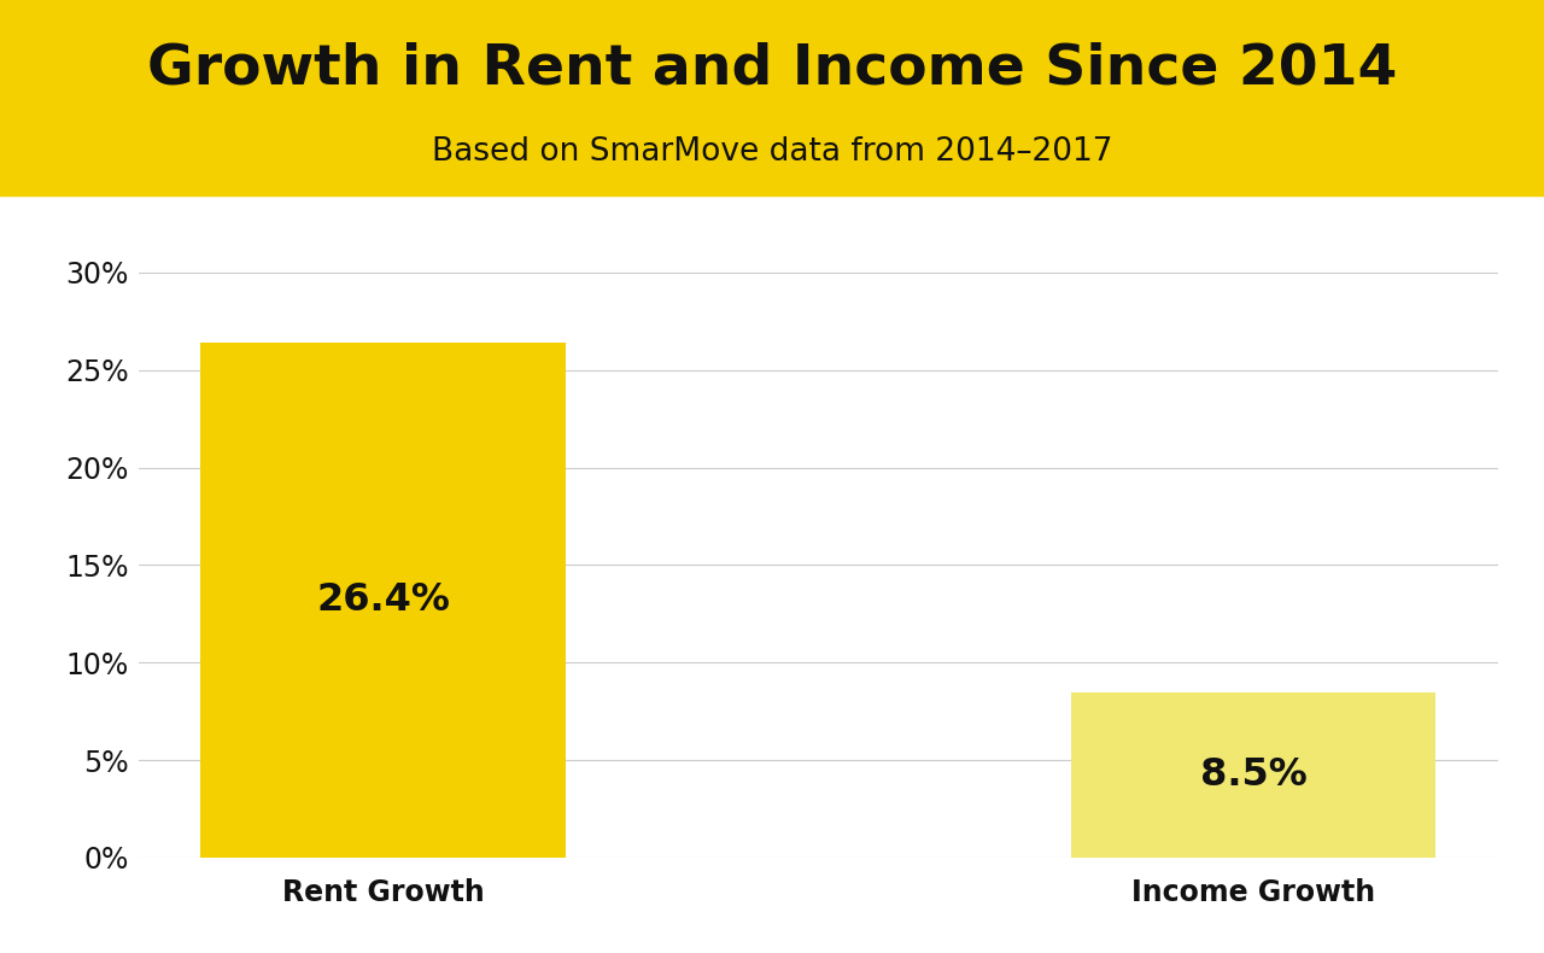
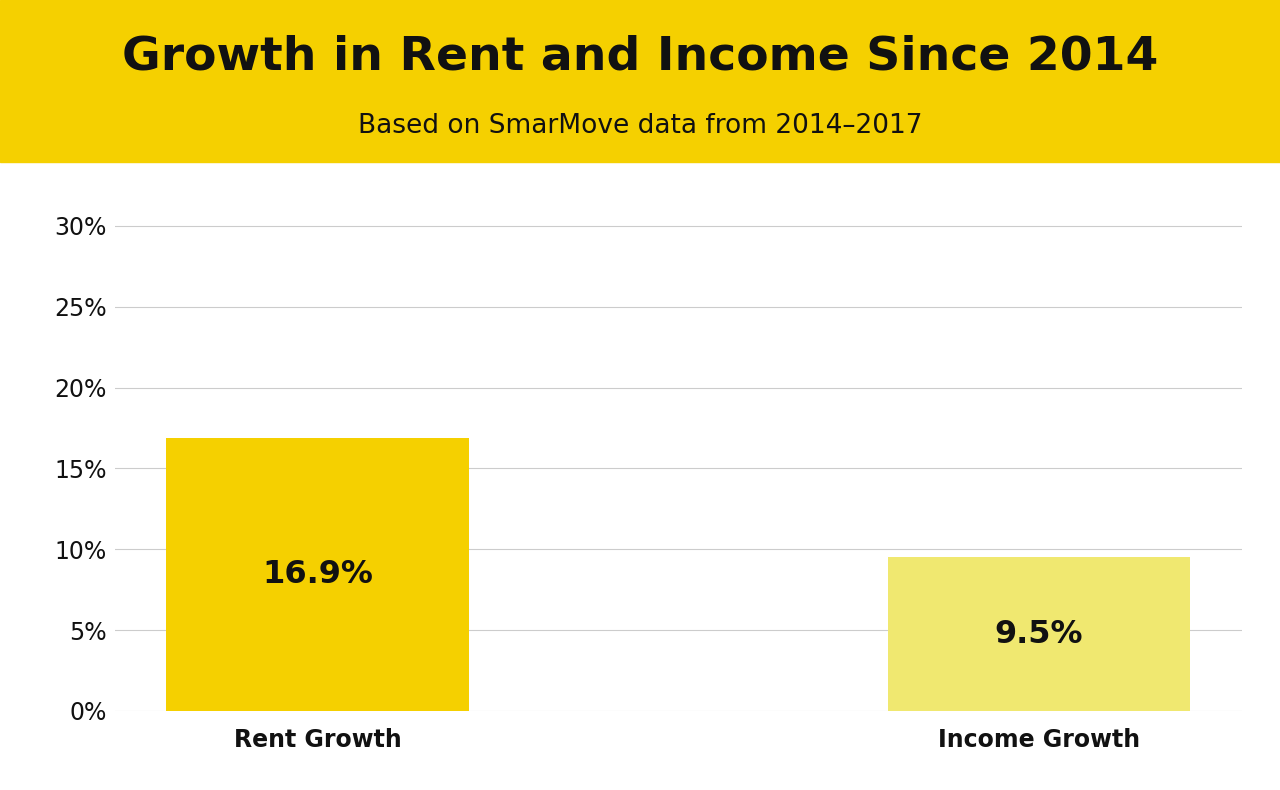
Rent Growth: 26.4% -> 16.9%
Income Growth: 8.5% -> 9.5%
